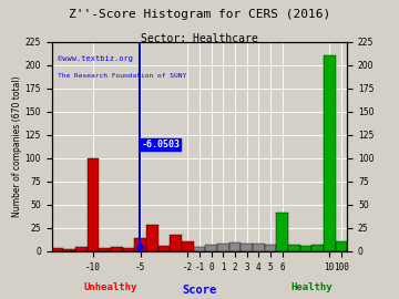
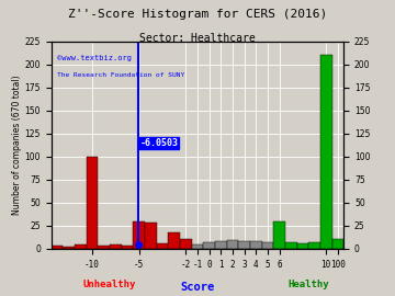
-5: 14 -> 30
6: 42 -> 30
